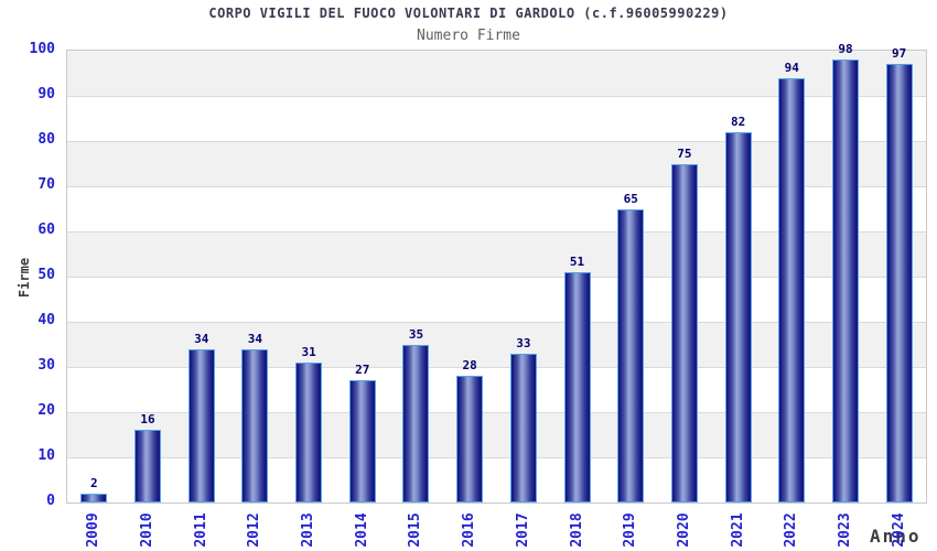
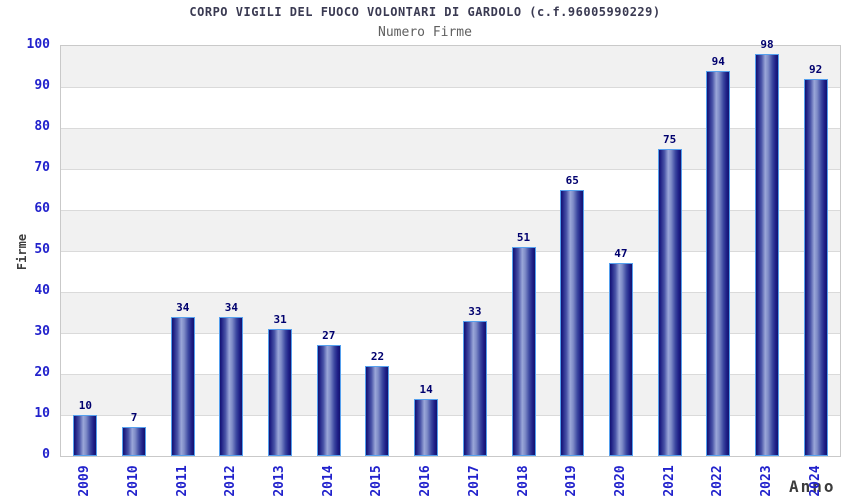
2009: 2 -> 10
2010: 16 -> 7
2015: 35 -> 22
2016: 28 -> 14
2020: 75 -> 47
2021: 82 -> 75
2024: 97 -> 92
